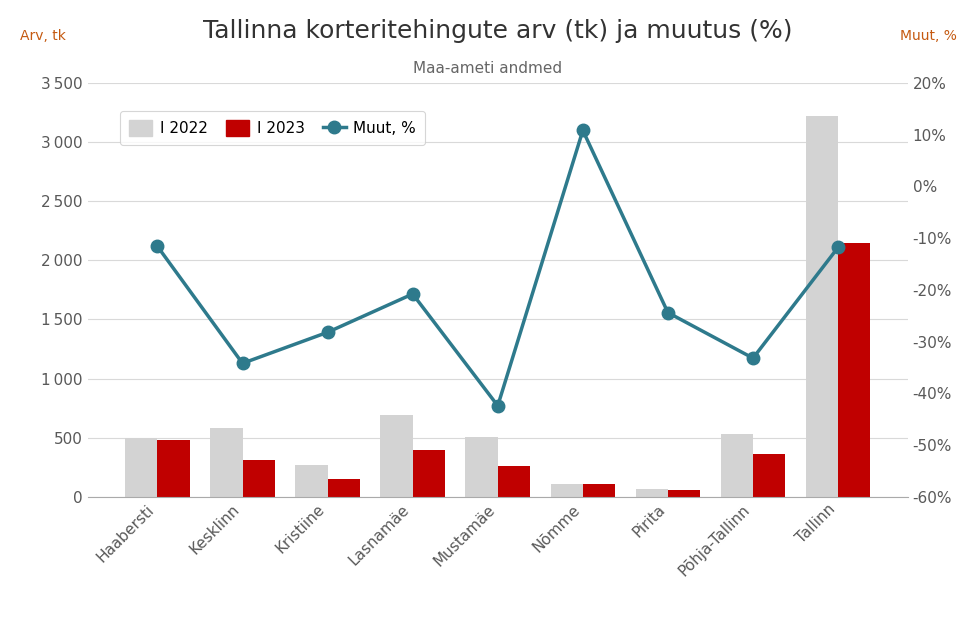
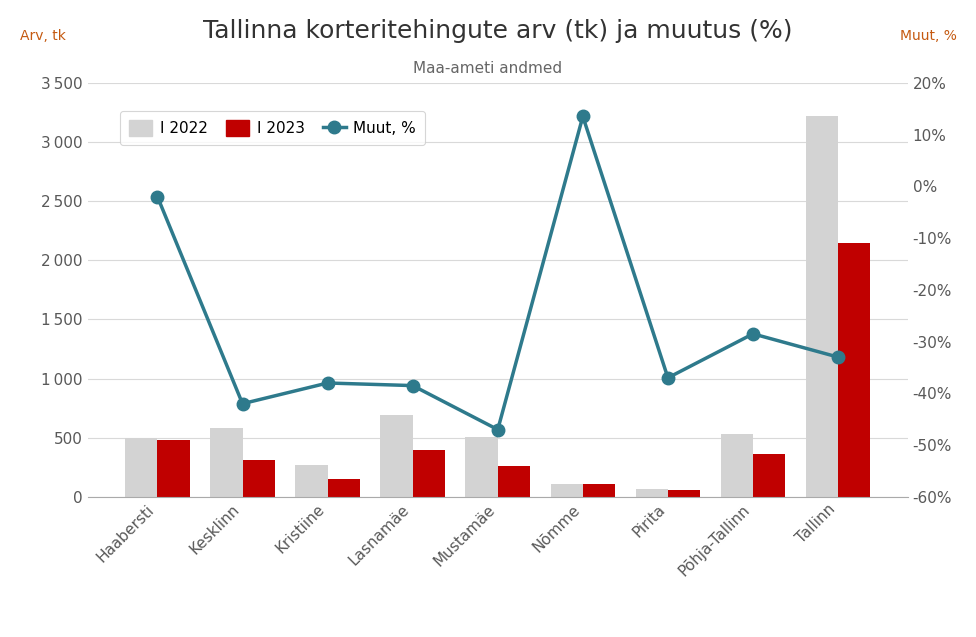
Muut, %/Haabersti: -11.6% -> -2.0%
Muut, %/Kesklinn: -34.2% -> -42.0%
Muut, %/Kristiine: -28.2% -> -38.0%
Muut, %/Lasnamäe: -20.8% -> -38.5%
Muut, %/Mustamäe: -42.4% -> -47.0%
Muut, %/Nõmme: 10.8% -> 13.5%
Muut, %/Pirita: -24.4% -> -37.0%
Muut, %/Põhja-Tallinn: -33.2% -> -28.5%
Muut, %/Tallinn: -11.8% -> -33.0%
